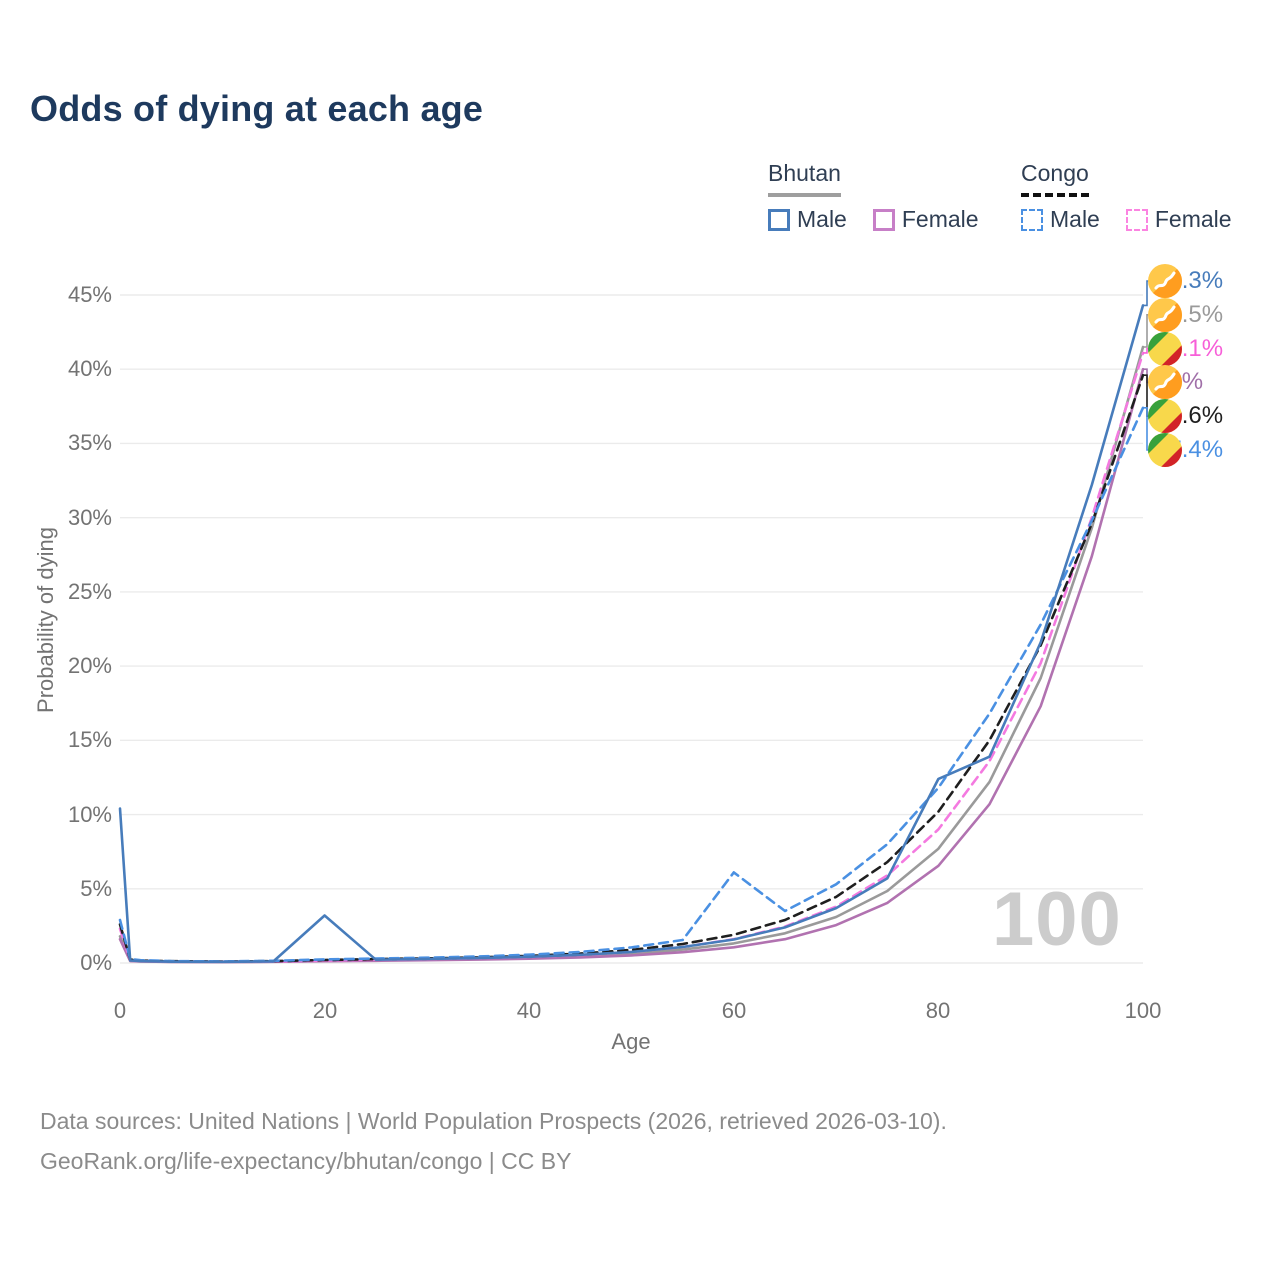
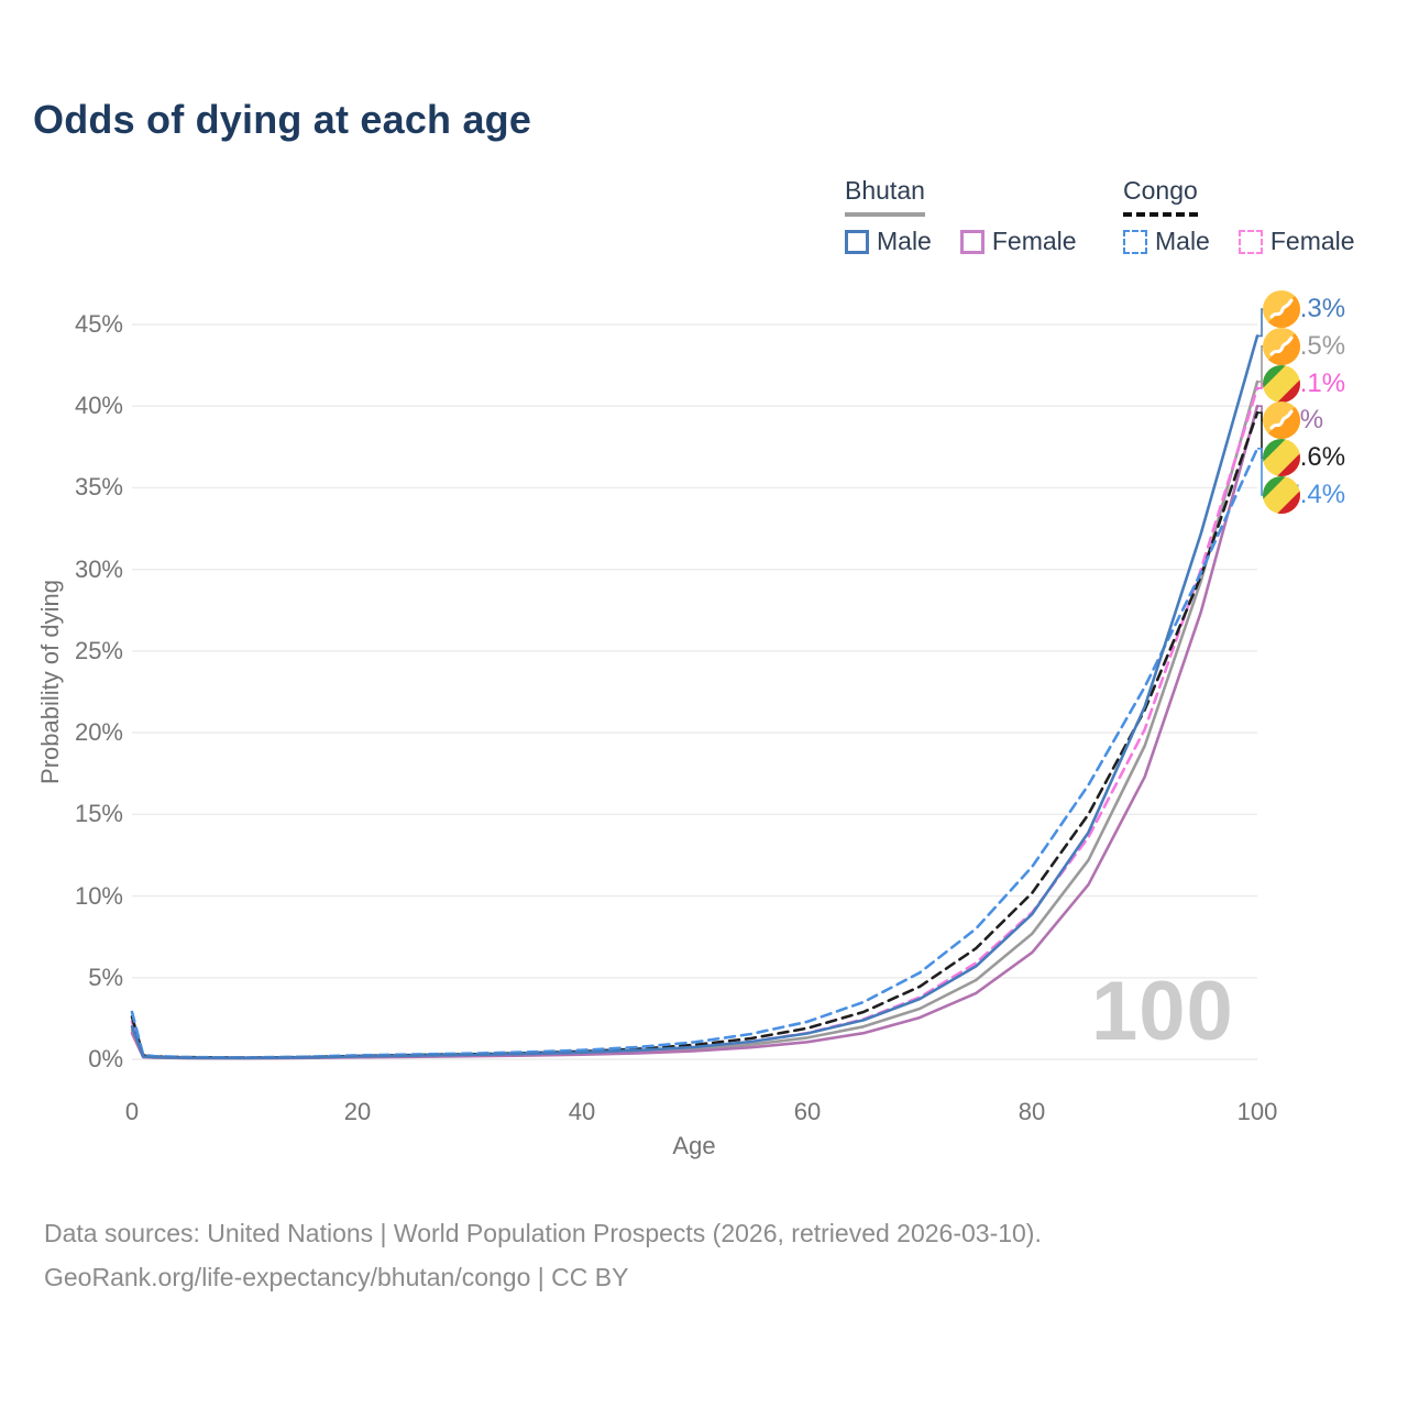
Bhutan Male/0: 10.4% -> 2.0%
Bhutan Male/20: 3.2% -> 0.2%
Congo Male/60: 6.1% -> 2.3%
Bhutan Male/80: 12.4% -> 8.9%
